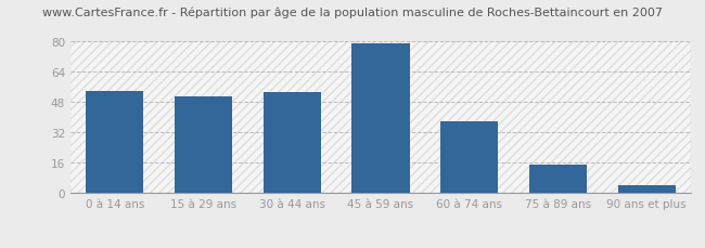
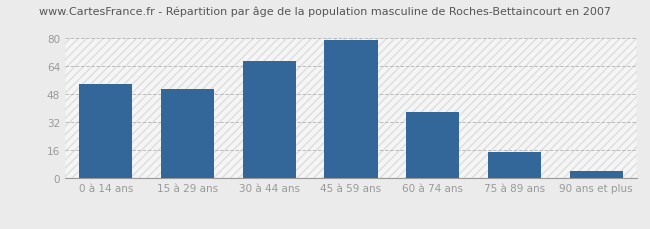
30 à 44 ans: 53 -> 67
